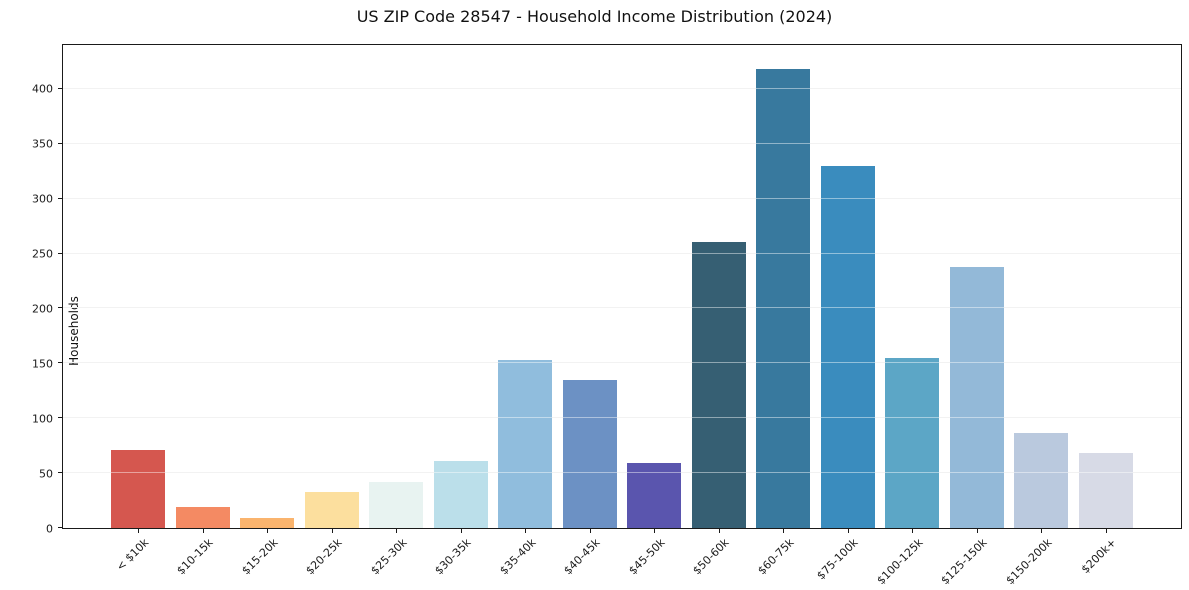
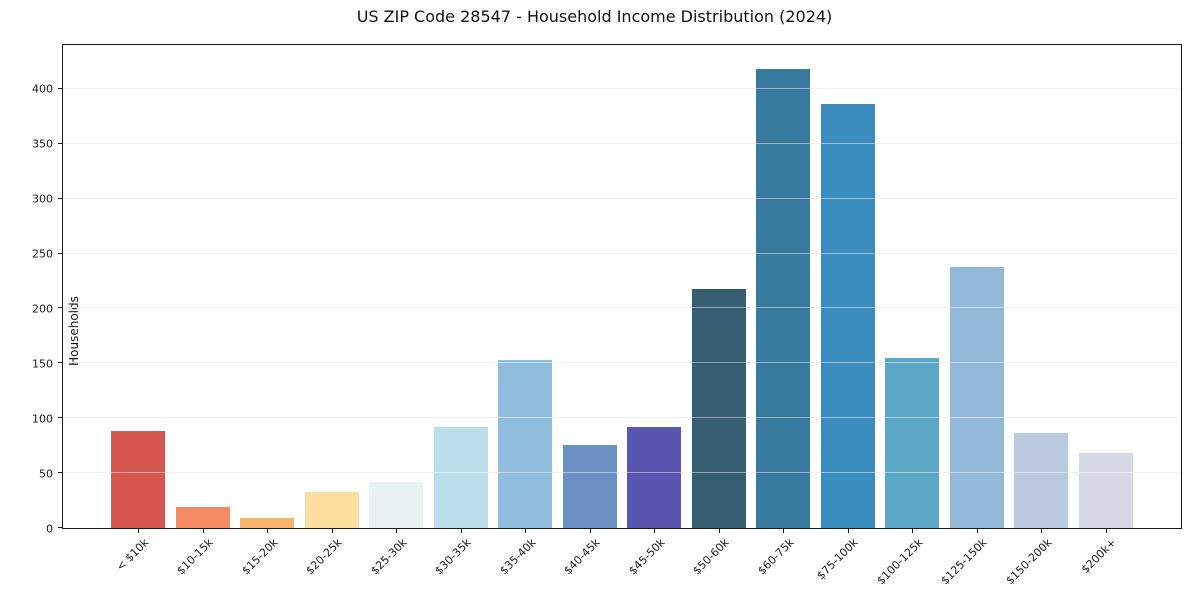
< $10k: 71 -> 88
$30-35k: 61 -> 92
$40-45k: 135 -> 76
$45-50k: 59 -> 92
$50-60k: 261 -> 218
$75-100k: 330 -> 386
